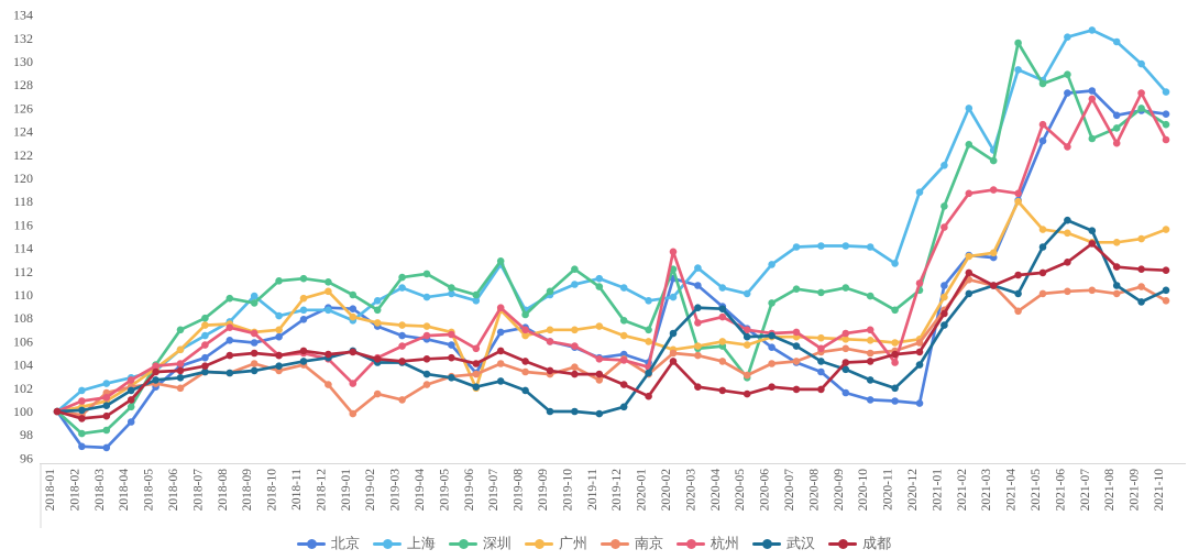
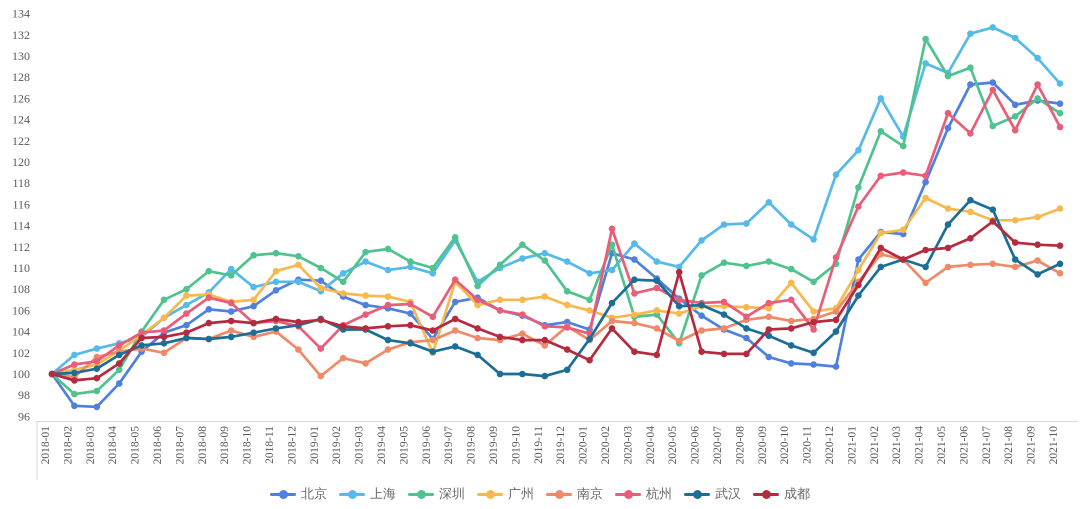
成都/2020-05: 101.5 -> 109.6
上海/2020-09: 114.2 -> 116.2
广州/2020-10: 106.1 -> 108.6
广州/2021-04: 118.0 -> 116.6
